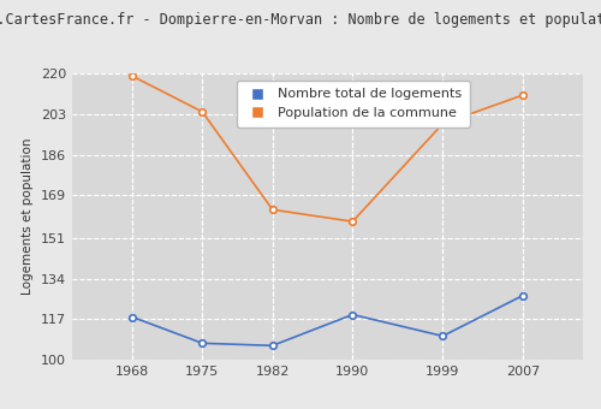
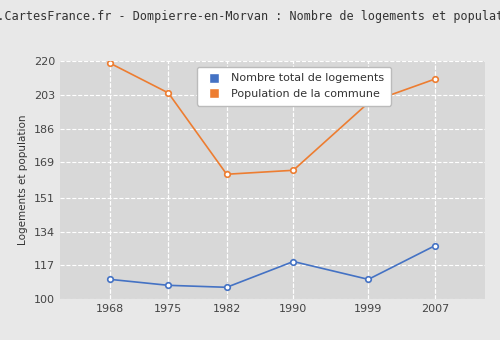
Nombre total de logements/1968: 118 -> 110
Population de la commune/1990: 158 -> 165
